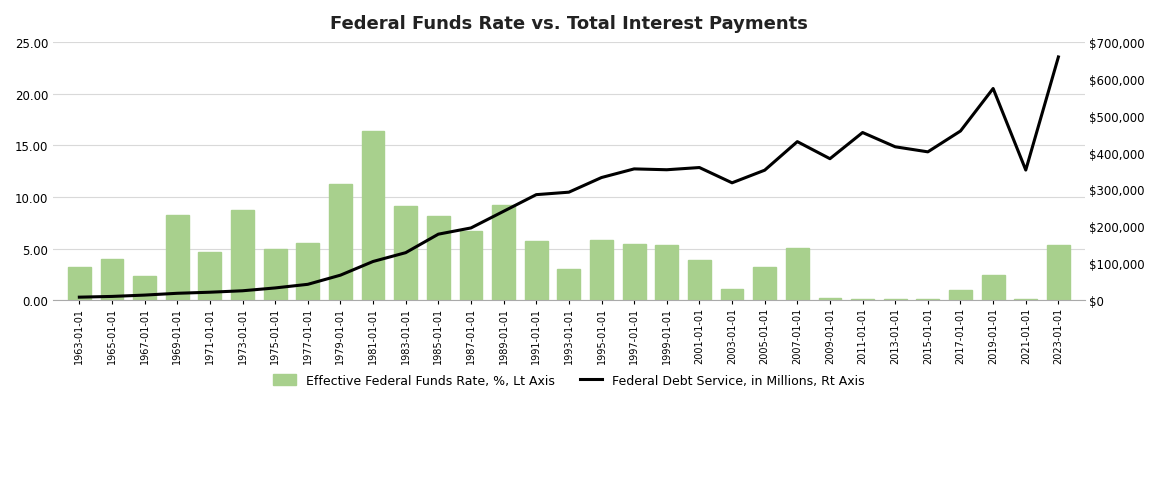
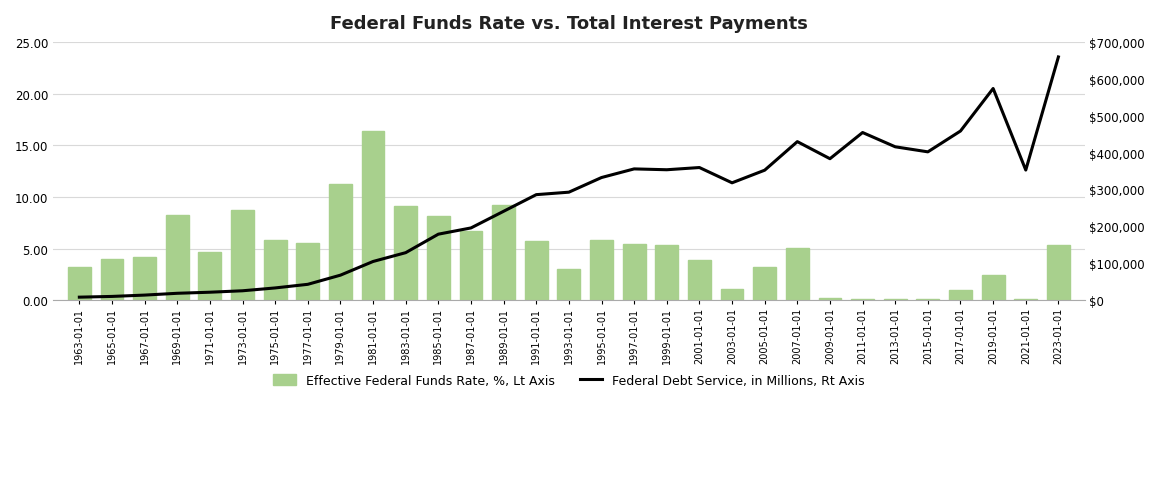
Effective Federal Funds Rate, %, Lt Axis/1967-01-01: 2.3 -> 4.2
Effective Federal Funds Rate, %, Lt Axis/1975-01-01: 5.0 -> 5.8
